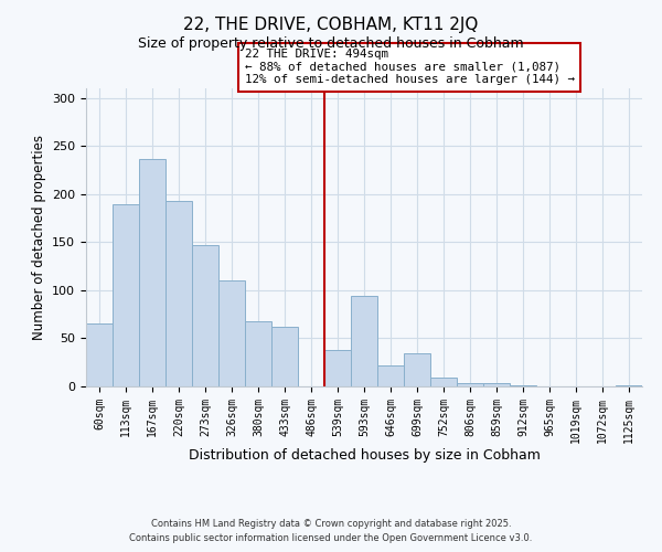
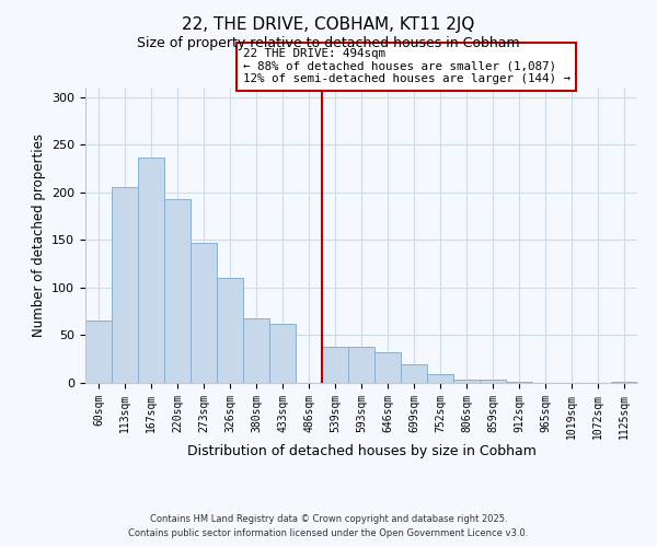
113sqm: 190 -> 206
593sqm: 94 -> 38
646sqm: 22 -> 32
699sqm: 34 -> 20
